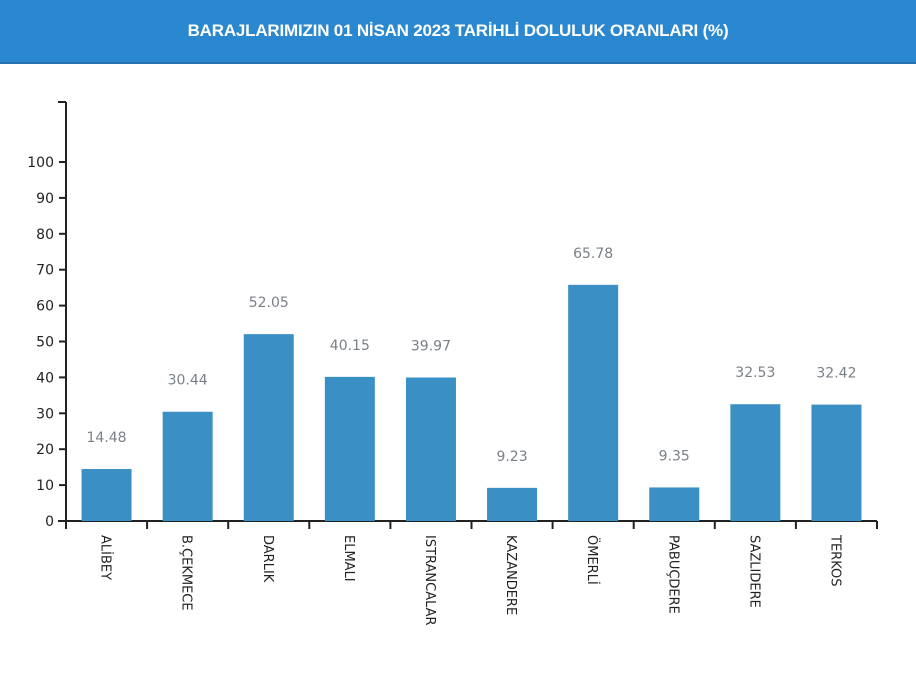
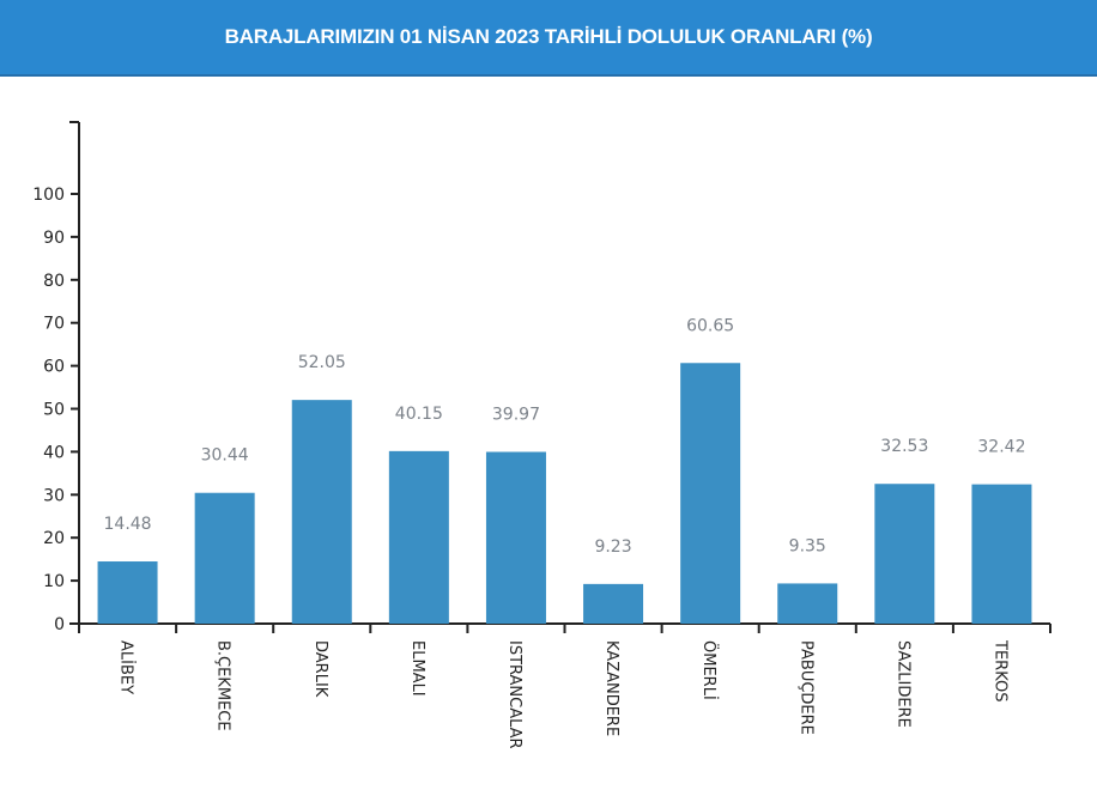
ÖMERLİ: 65.78 -> 60.65
